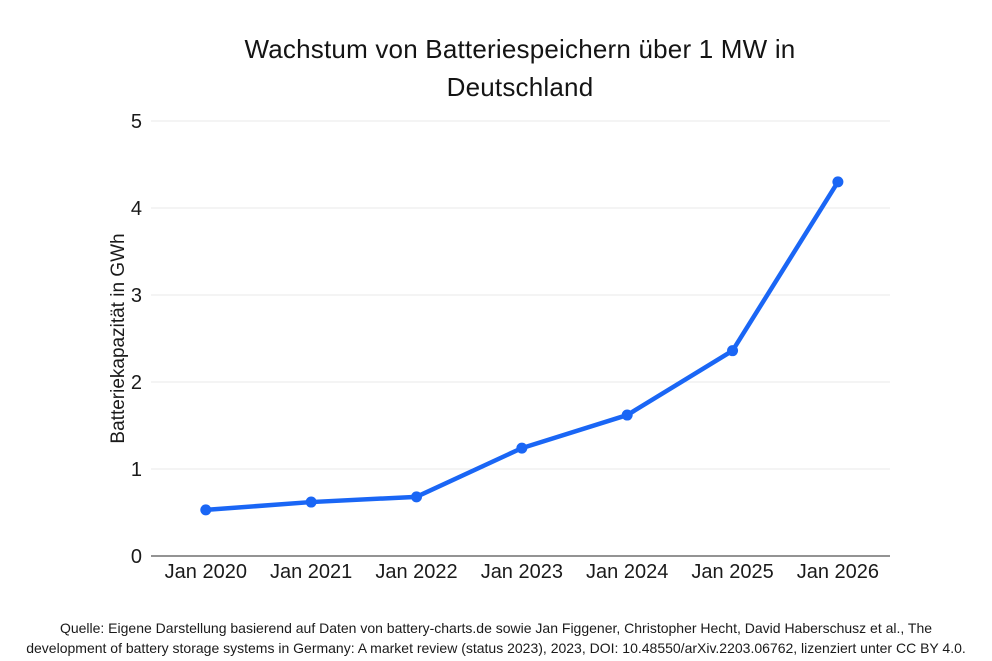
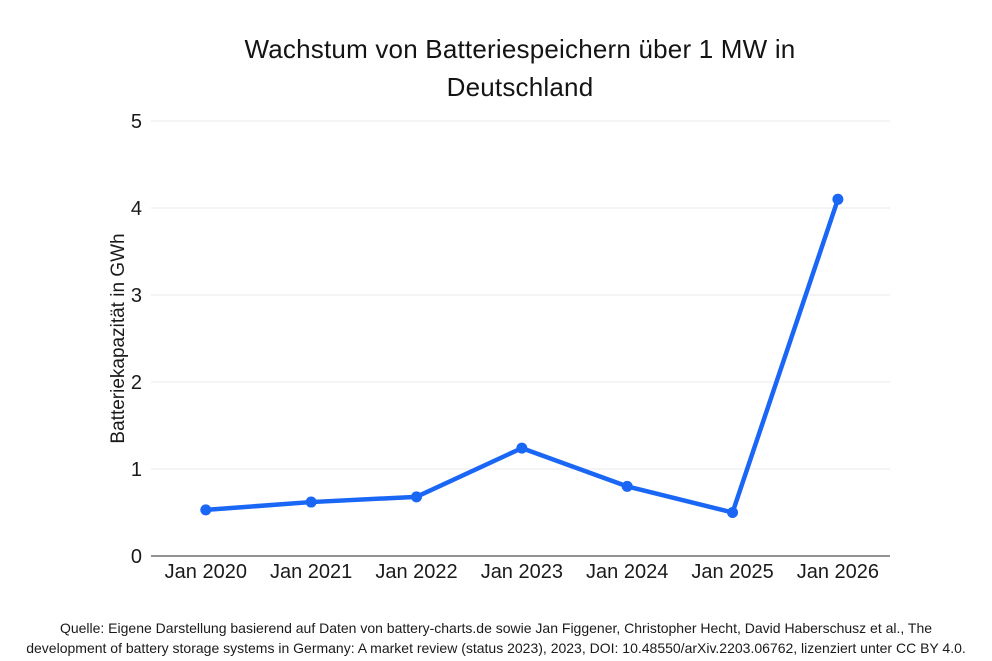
Jan 2024: 1.6 -> 0.8
Jan 2025: 2.4 -> 0.5
Jan 2026: 4.3 -> 4.1
